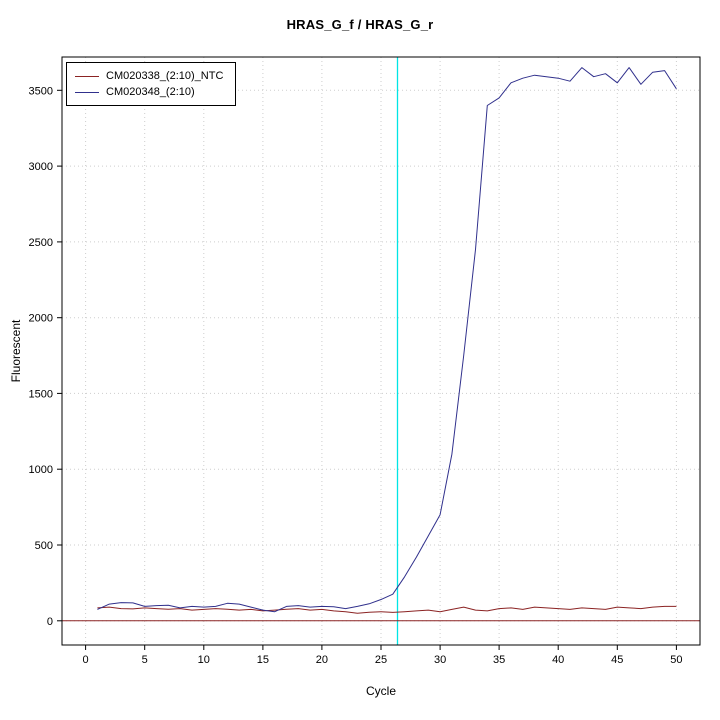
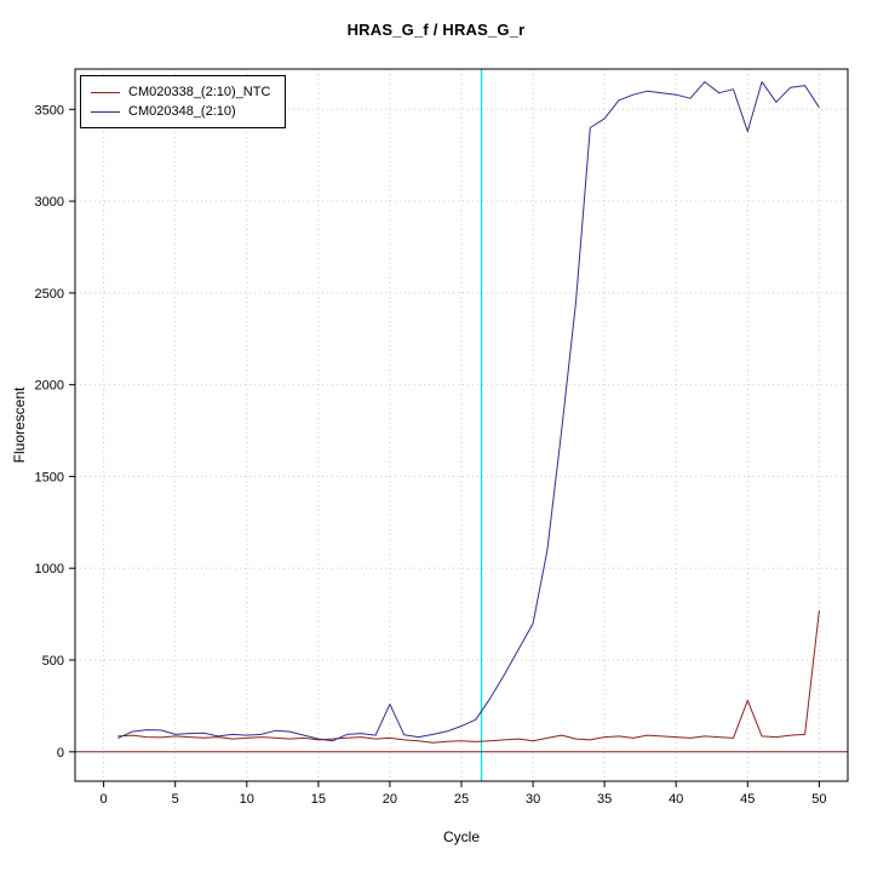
CM020348_(2:10)/20: 100 -> 260
CM020338_(2:10)_NTC/45: 90 -> 280
CM020348_(2:10)/45: 3550 -> 3380
CM020338_(2:10)_NTC/50: 100 -> 770
